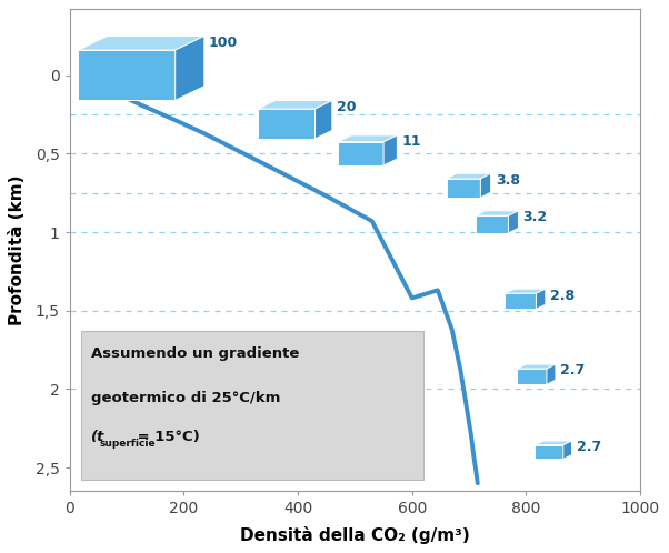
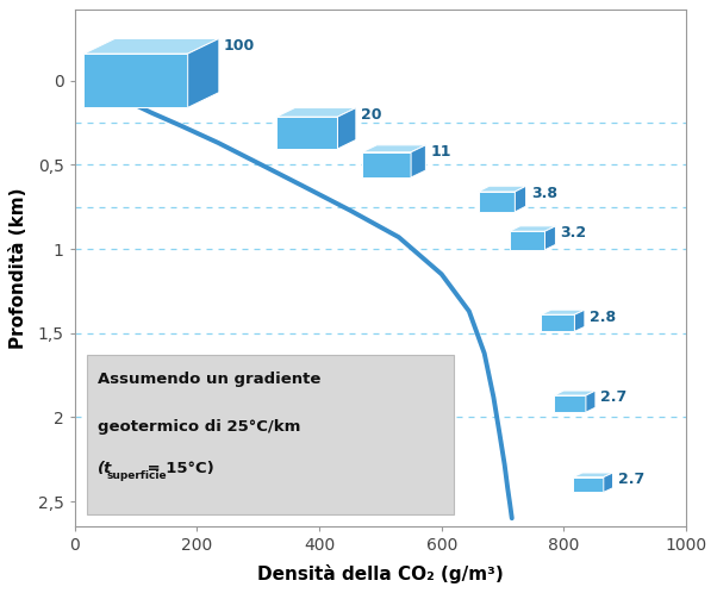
600: 1,42 -> 1,15
